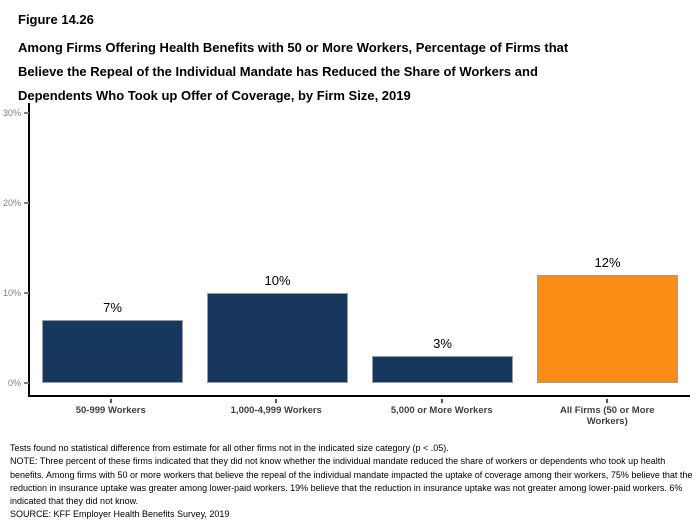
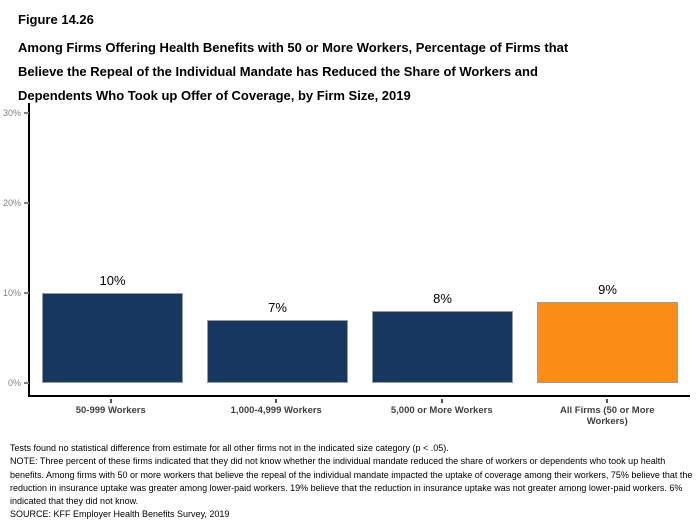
50-999 Workers: 7% -> 10%
1,000-4,999 Workers: 10% -> 7%
5,000 or More Workers: 3% -> 8%
All Firms (50 or More Workers): 12% -> 9%
